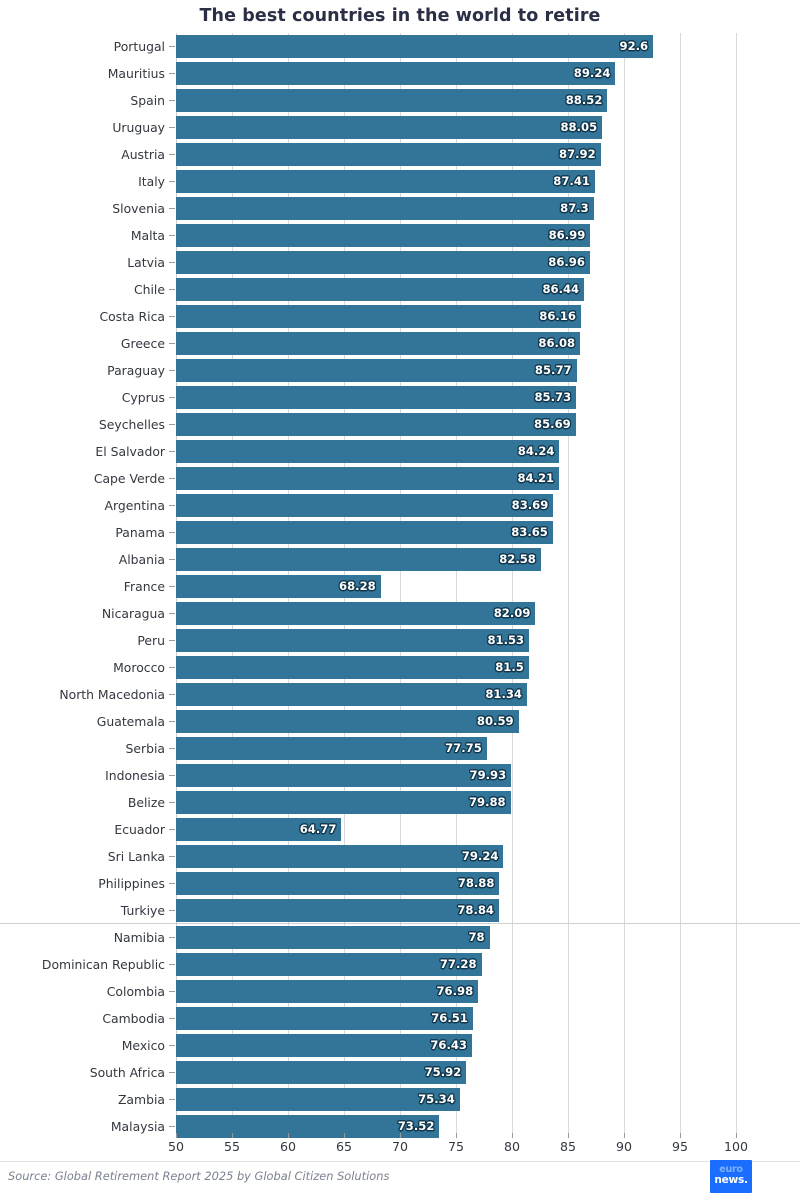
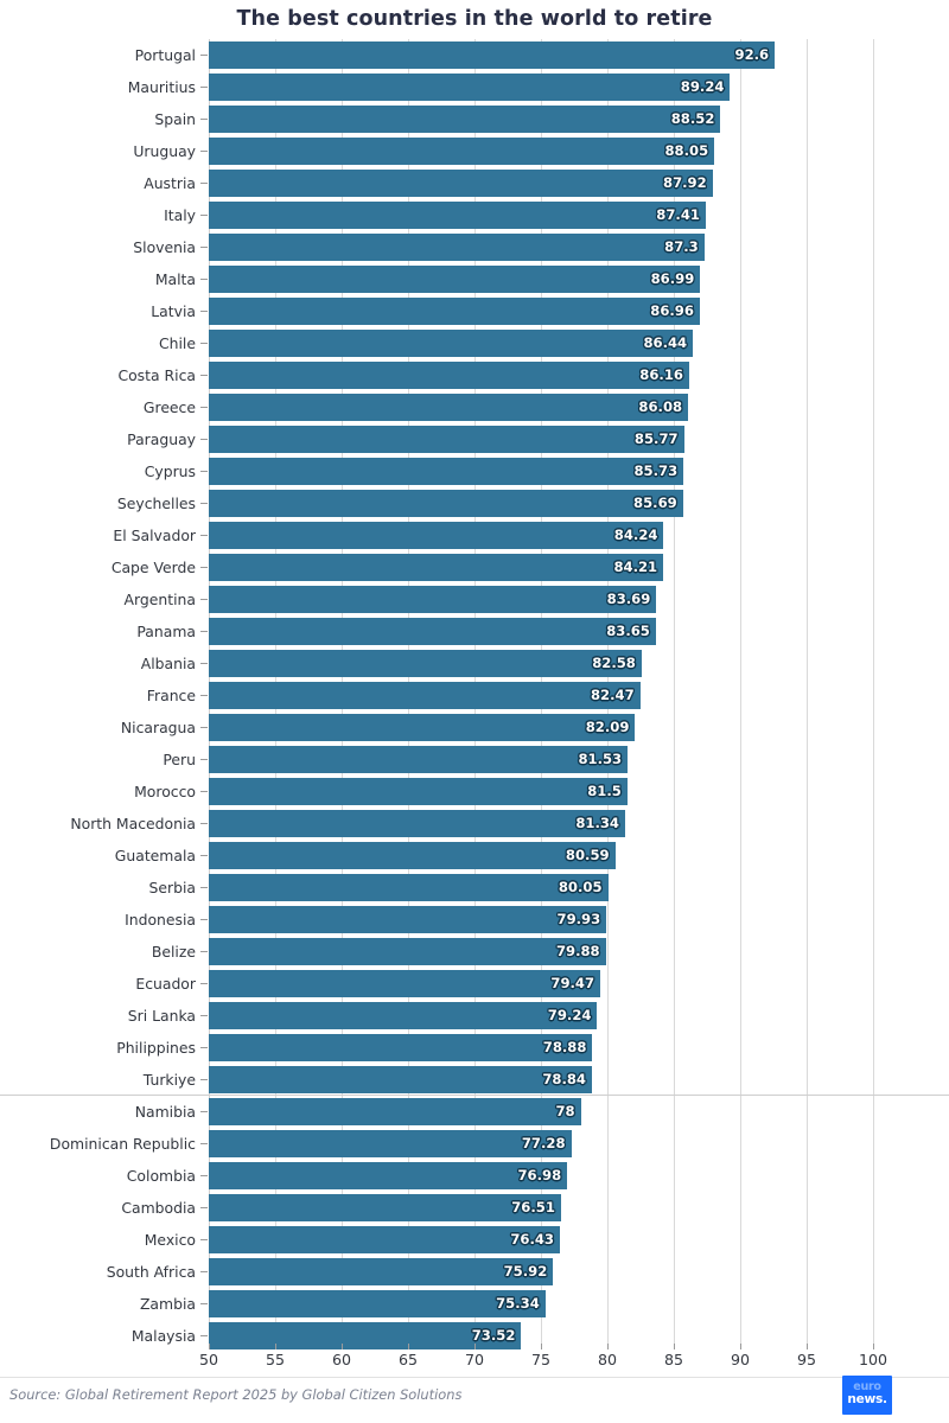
France: 68.28 -> 82.47
Serbia: 77.75 -> 80.05
Ecuador: 64.77 -> 79.47
